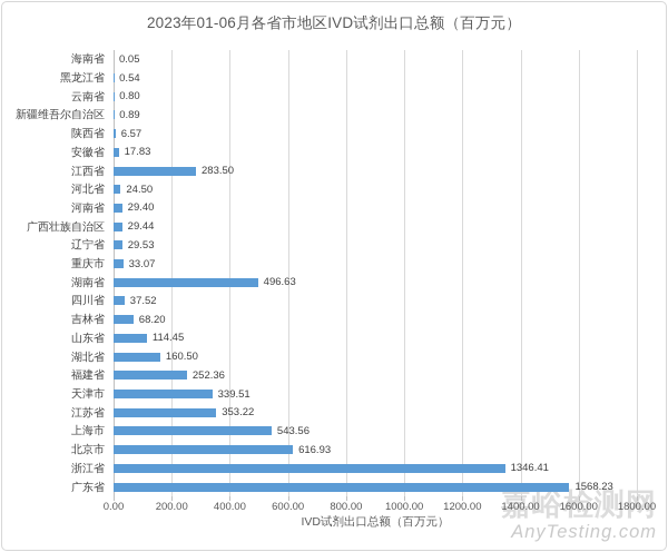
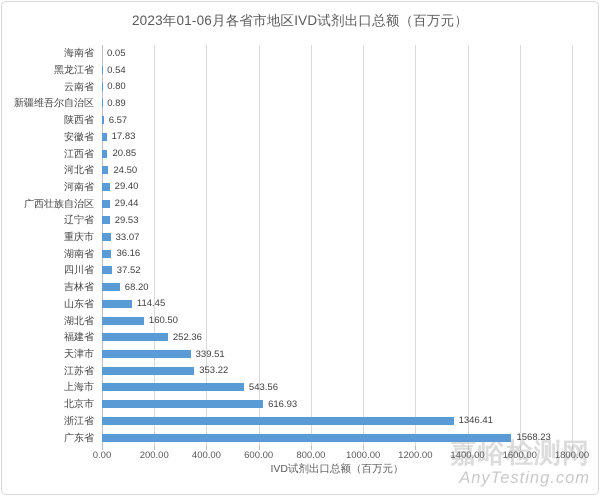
江西省: 283.50 -> 20.85
湖南省: 496.63 -> 36.16
